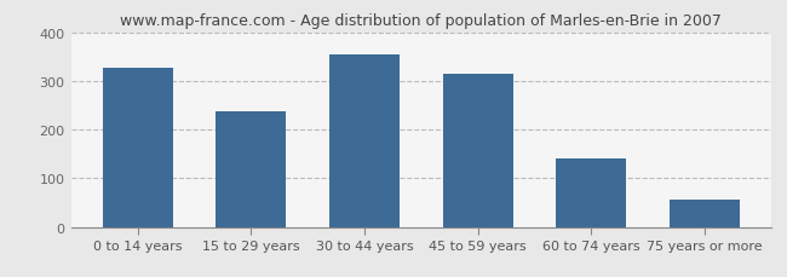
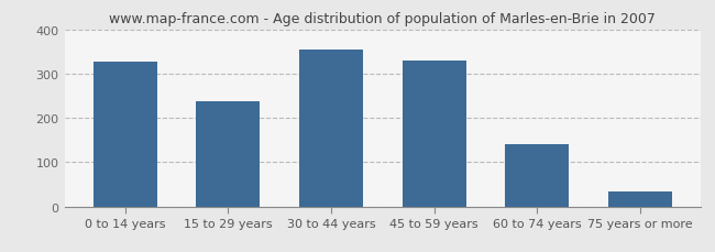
45 to 59 years: 314 -> 330
75 years or more: 55 -> 35
